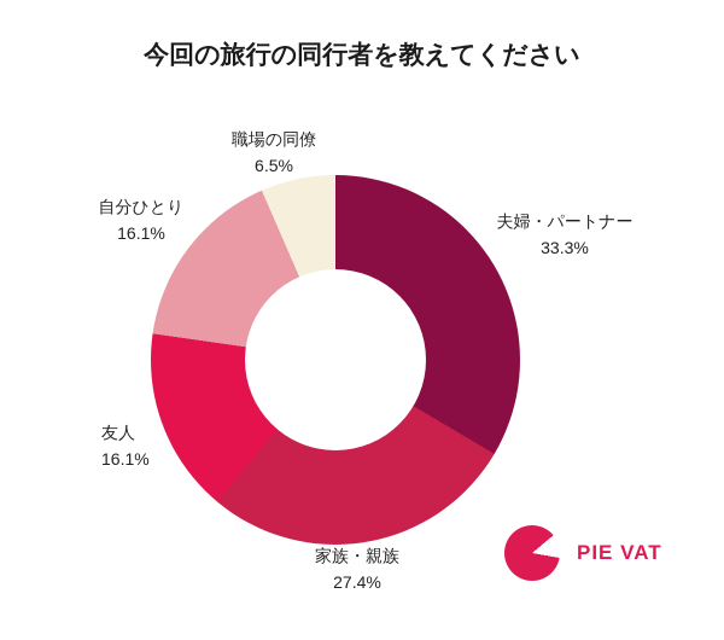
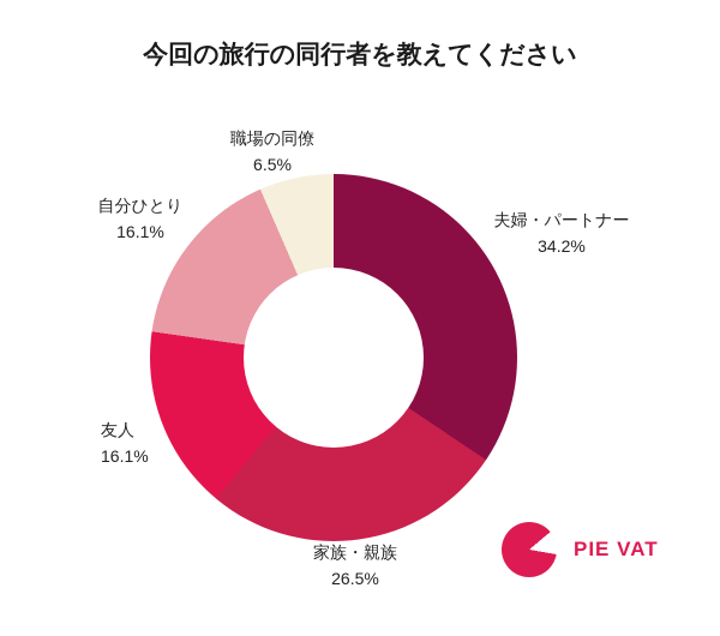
夫婦・パートナー: 33.3% -> 34.2%
家族・親族: 27.4% -> 26.5%
